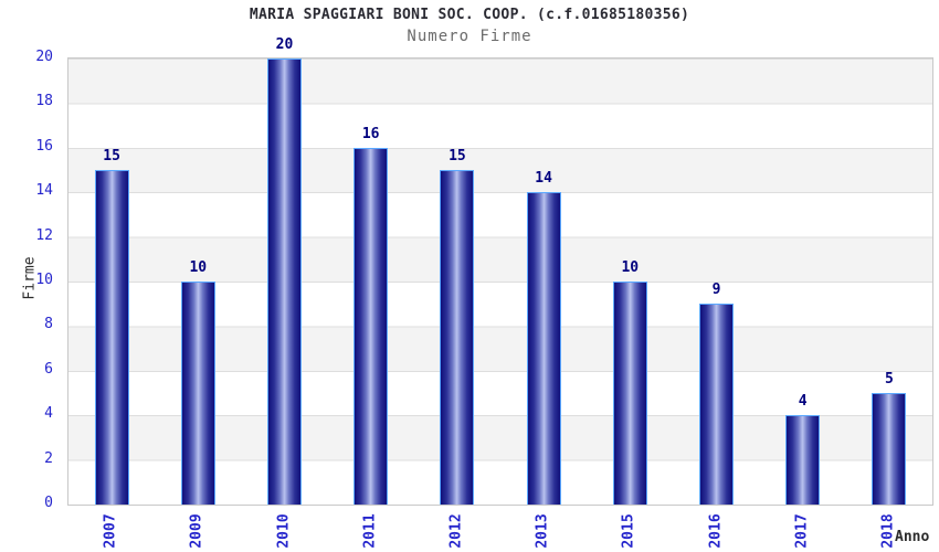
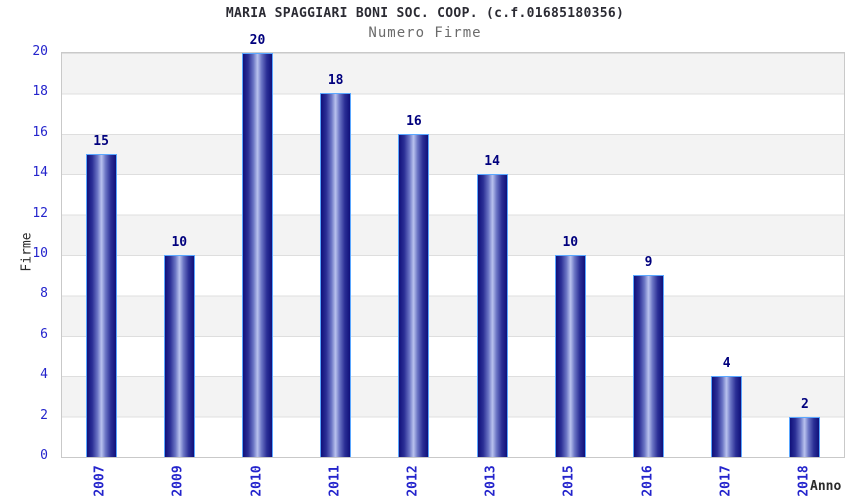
2011: 16 -> 18
2012: 15 -> 16
2018: 5 -> 2
